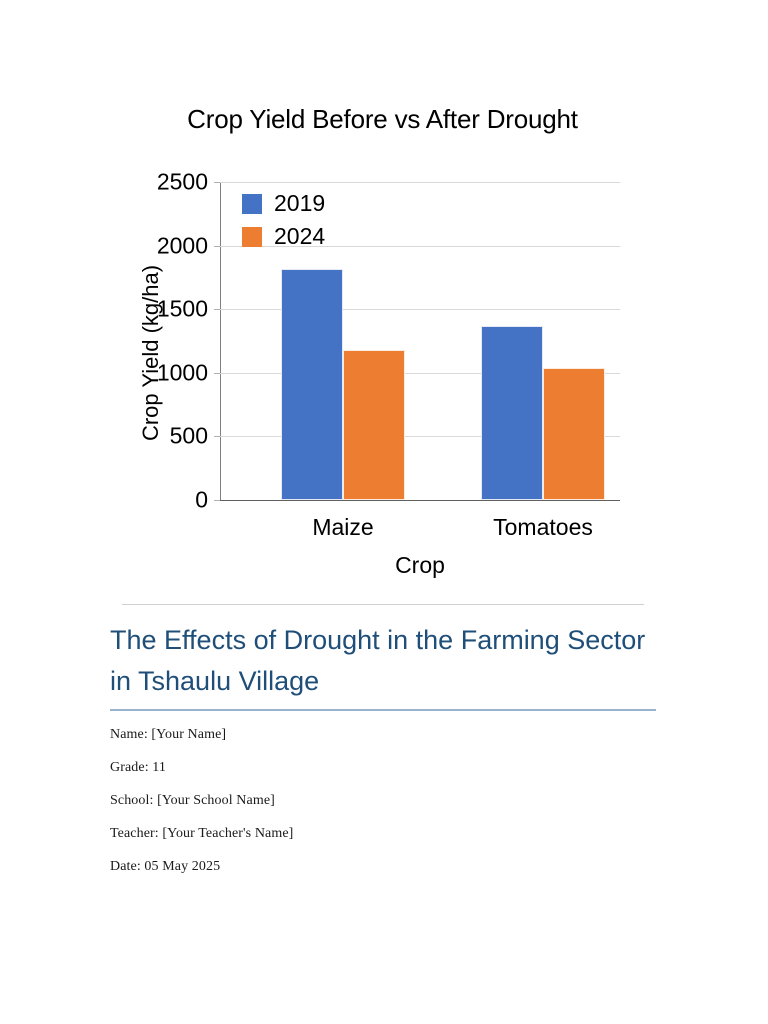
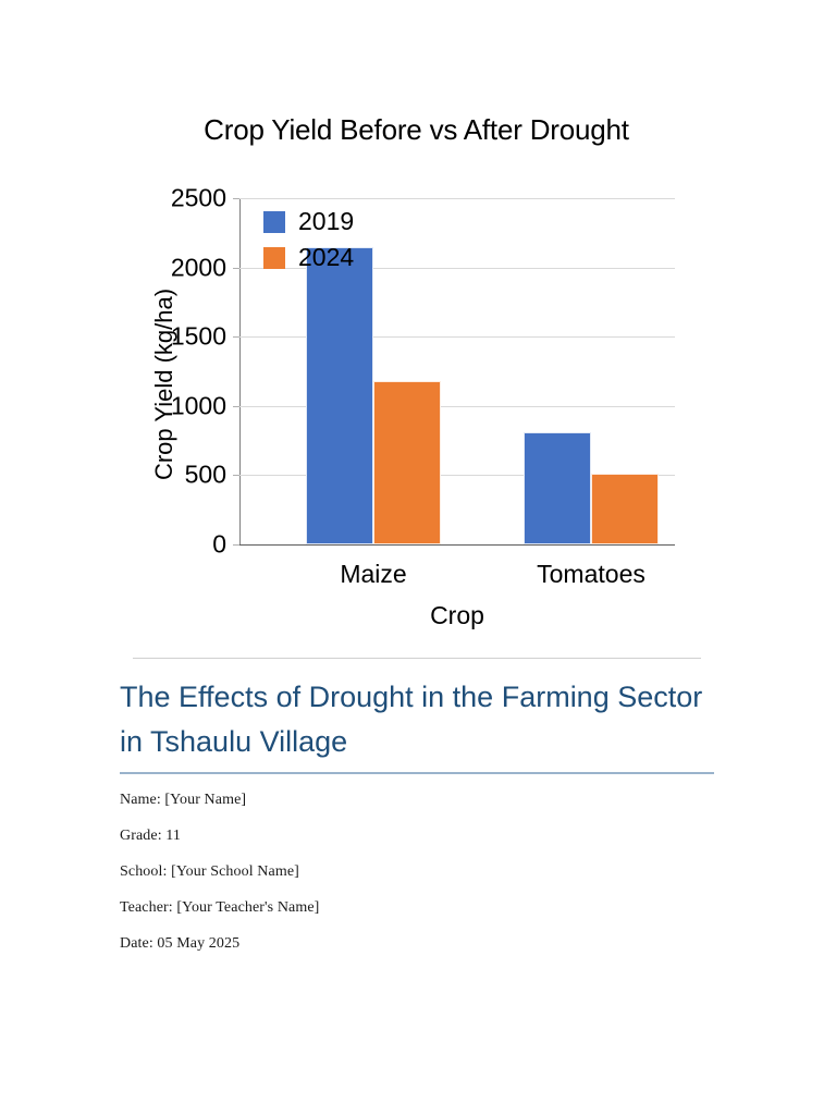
2019/Maize: 1820 -> 2150
2019/Tomatoes: 1370 -> 810
2024/Tomatoes: 1040 -> 510
